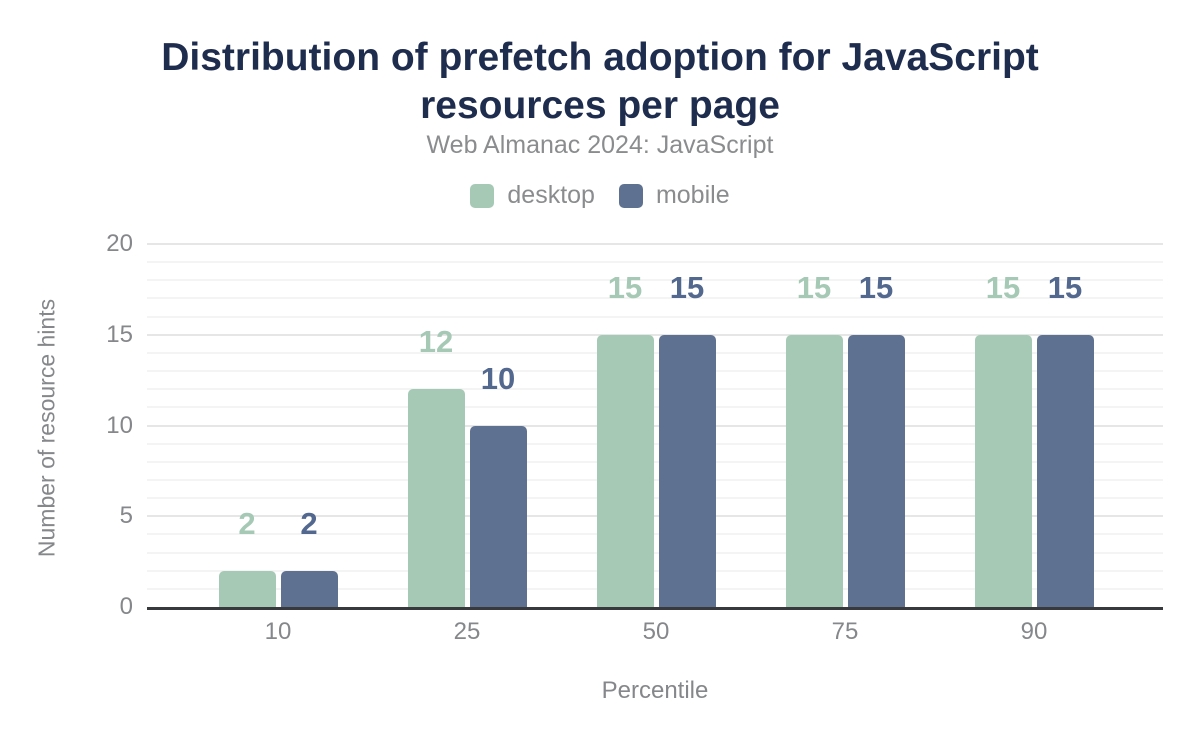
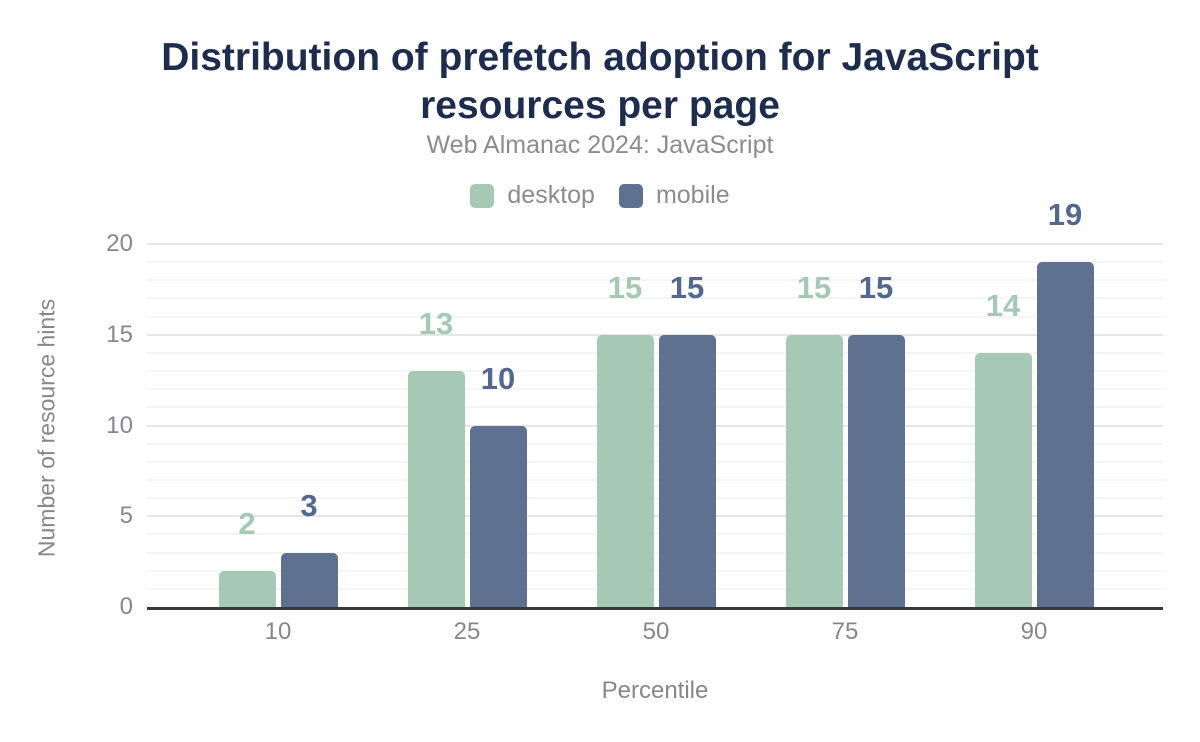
mobile/10: 2 -> 3
desktop/25: 12 -> 13
desktop/90: 15 -> 14
mobile/90: 15 -> 19
